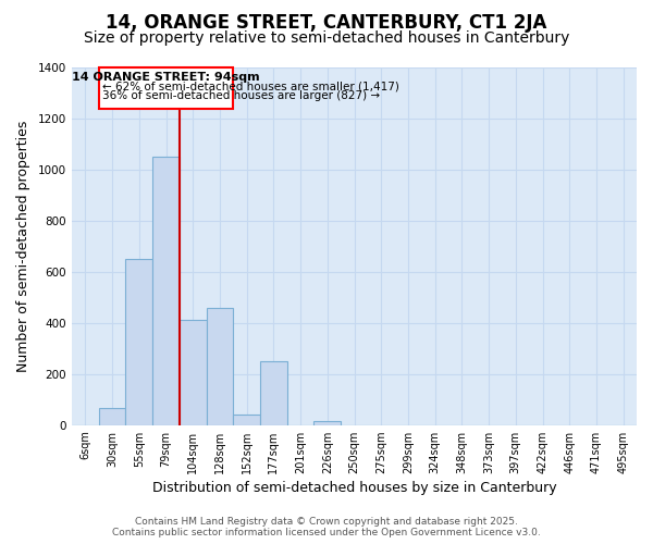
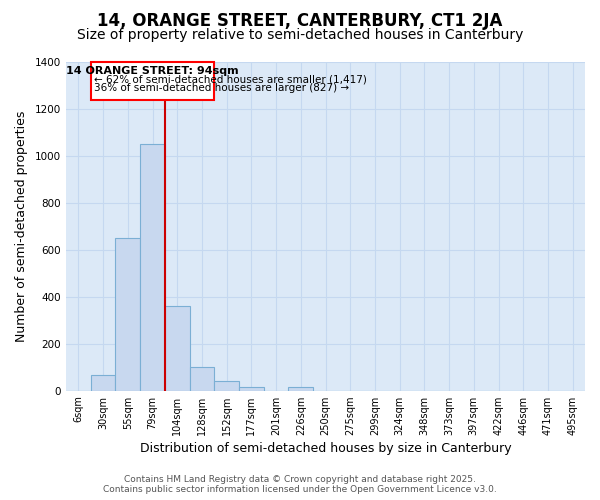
104sqm: 410 -> 360
128sqm: 460 -> 100
177sqm: 250 -> 15
